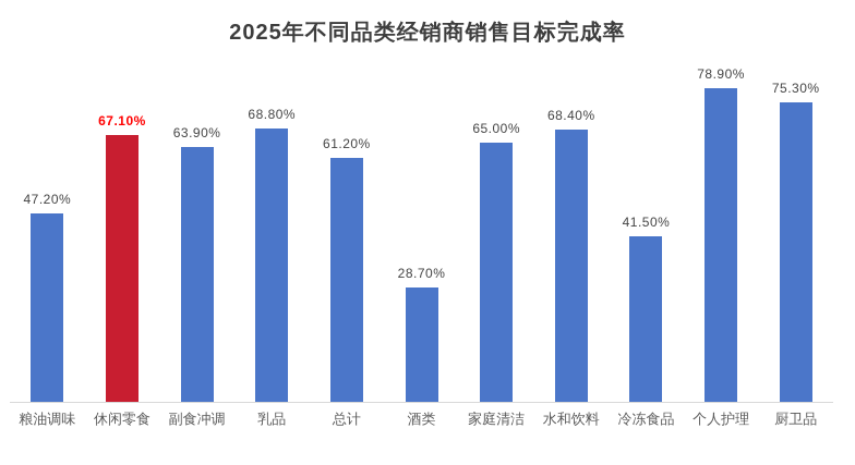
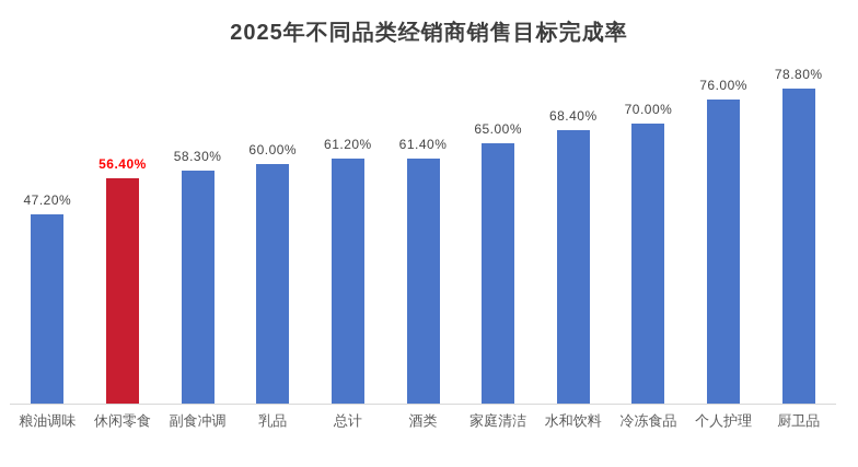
休闲零食: 67.10% -> 56.40%
副食冲调: 63.90% -> 58.30%
乳品: 68.80% -> 60.00%
酒类: 28.70% -> 61.40%
冷冻食品: 41.50% -> 70.00%
个人护理: 78.90% -> 76.00%
厨卫品: 75.30% -> 78.80%
